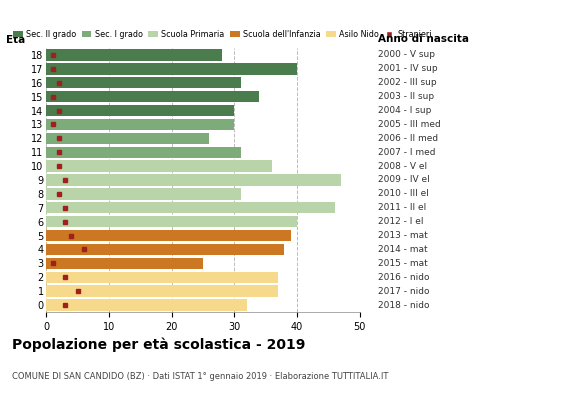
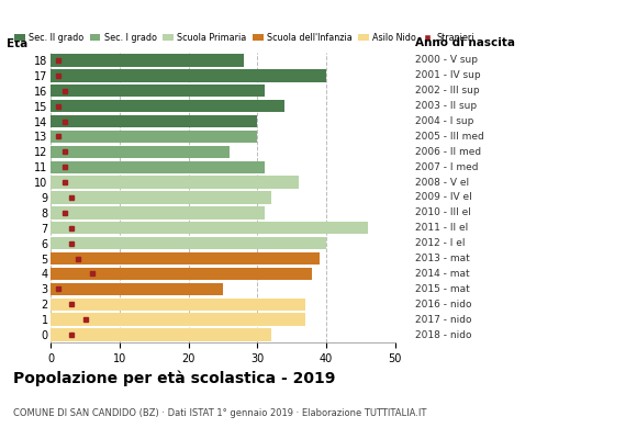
9: 47 -> 32
